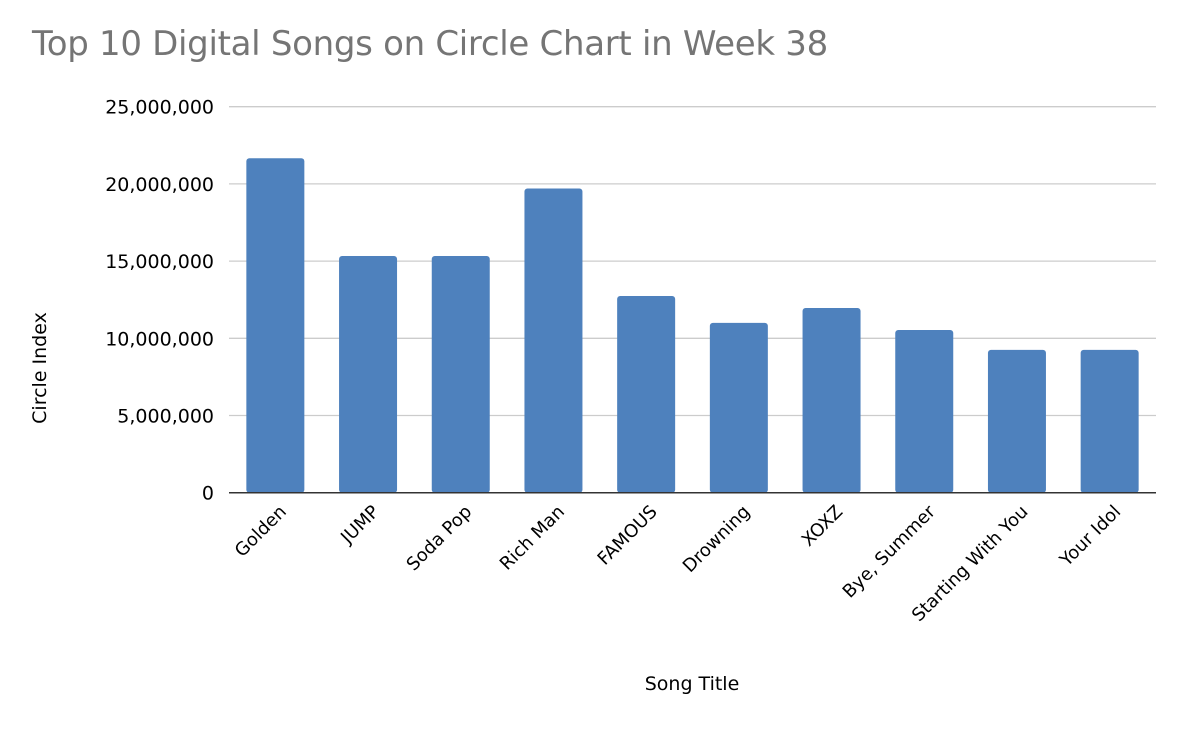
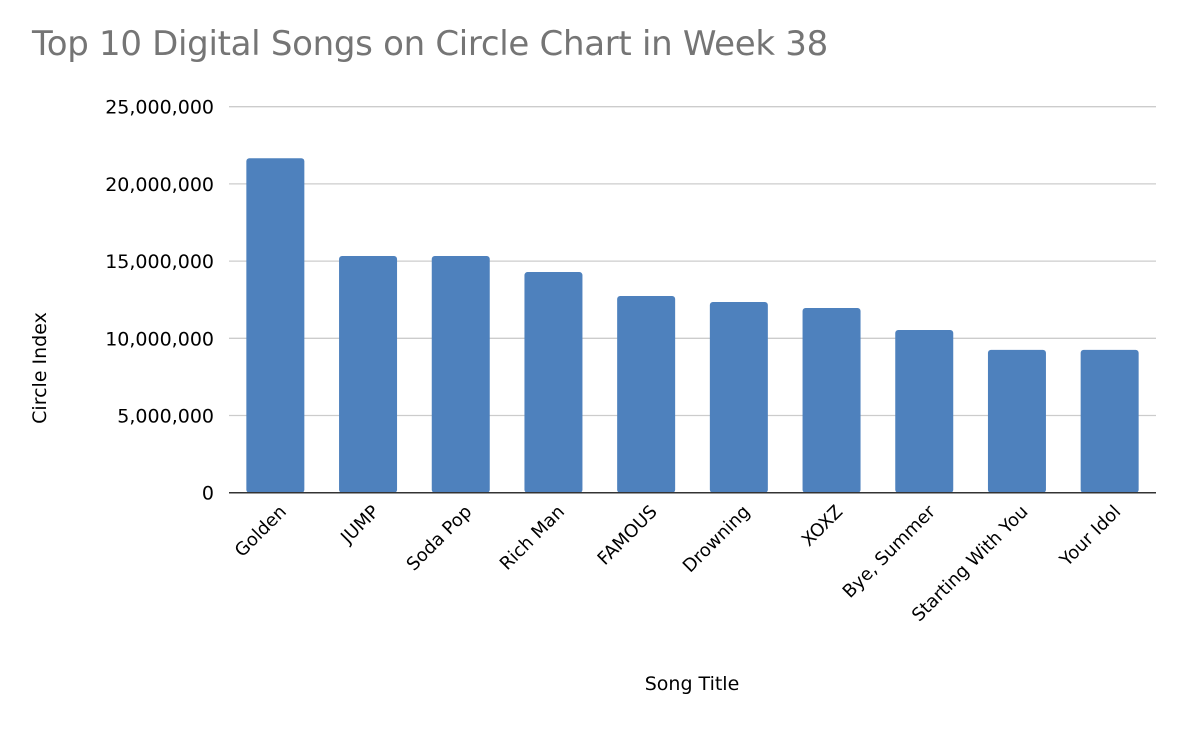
Rich Man: 19700000 -> 14300000
Drowning: 11000000 -> 12400000
